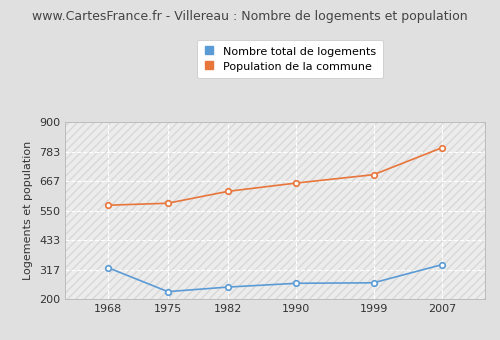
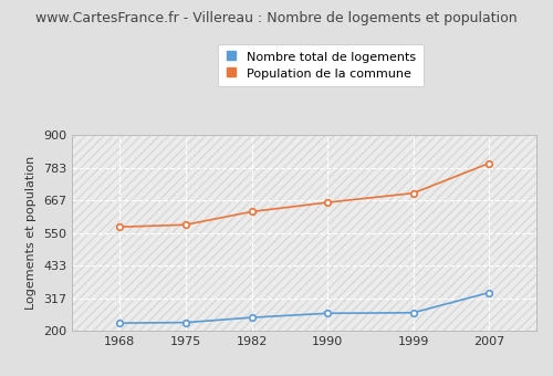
Nombre total de logements/1968: 325 -> 228
